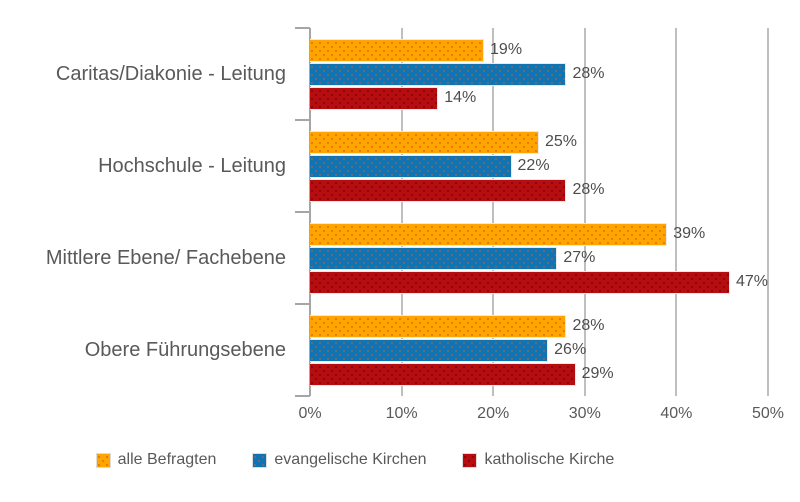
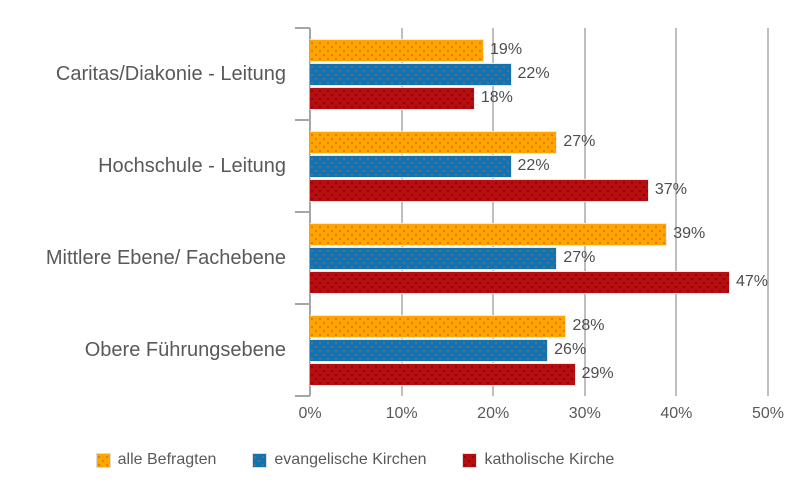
evangelische Kirchen/Caritas/Diakonie - Leitung: 28% -> 22%
katholische Kirche/Caritas/Diakonie - Leitung: 14% -> 18%
alle Befragten/Hochschule - Leitung: 25% -> 27%
katholische Kirche/Hochschule - Leitung: 28% -> 37%
